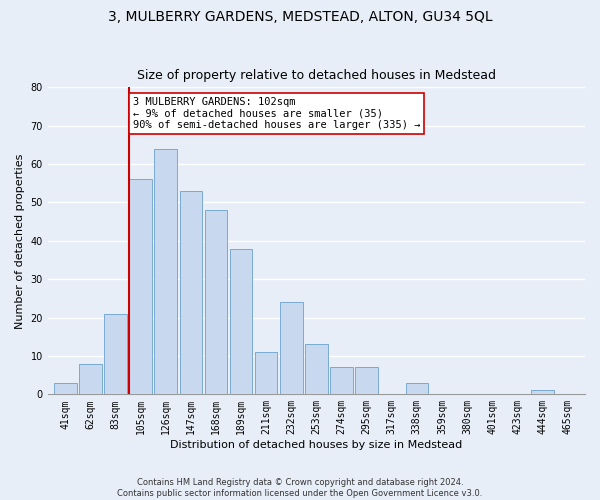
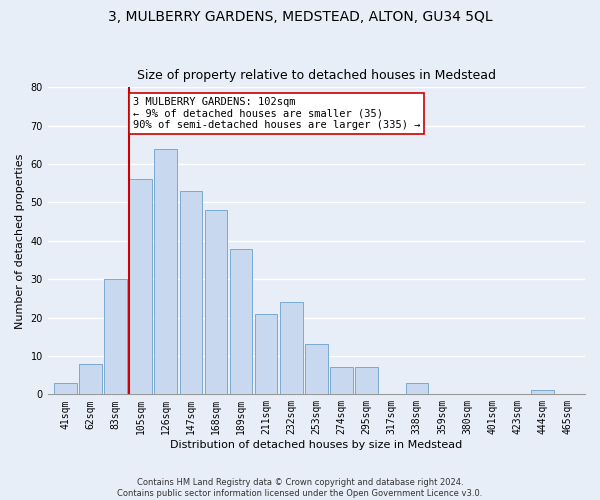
83sqm: 21 -> 30
211sqm: 11 -> 21
